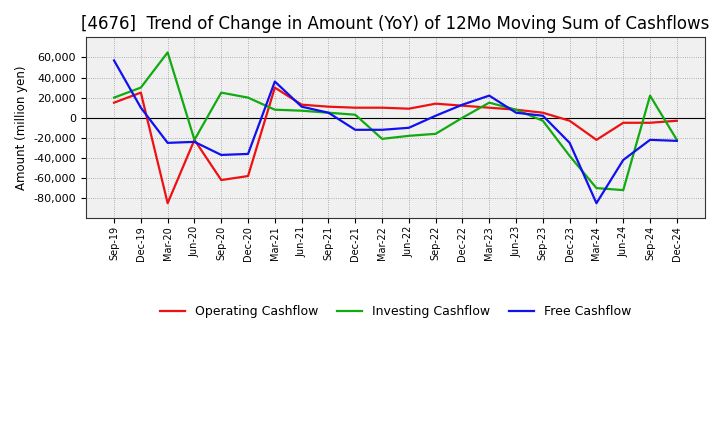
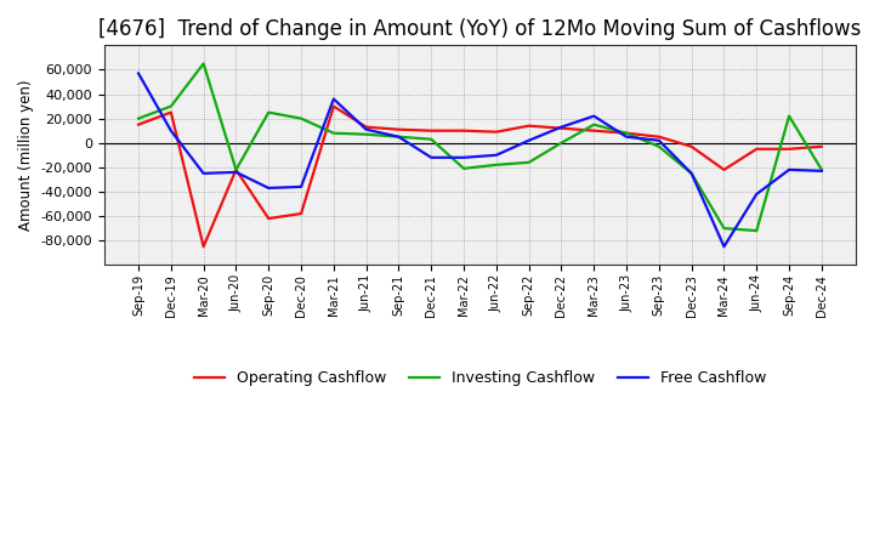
Investing Cashflow/Dec-23: -38,000 -> -25,000
